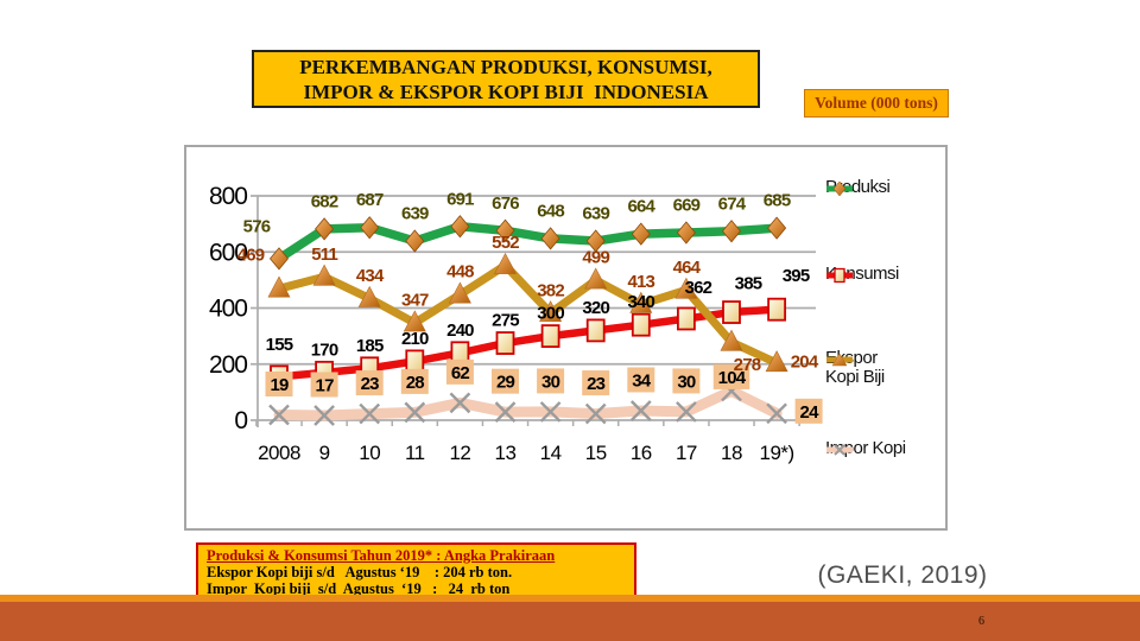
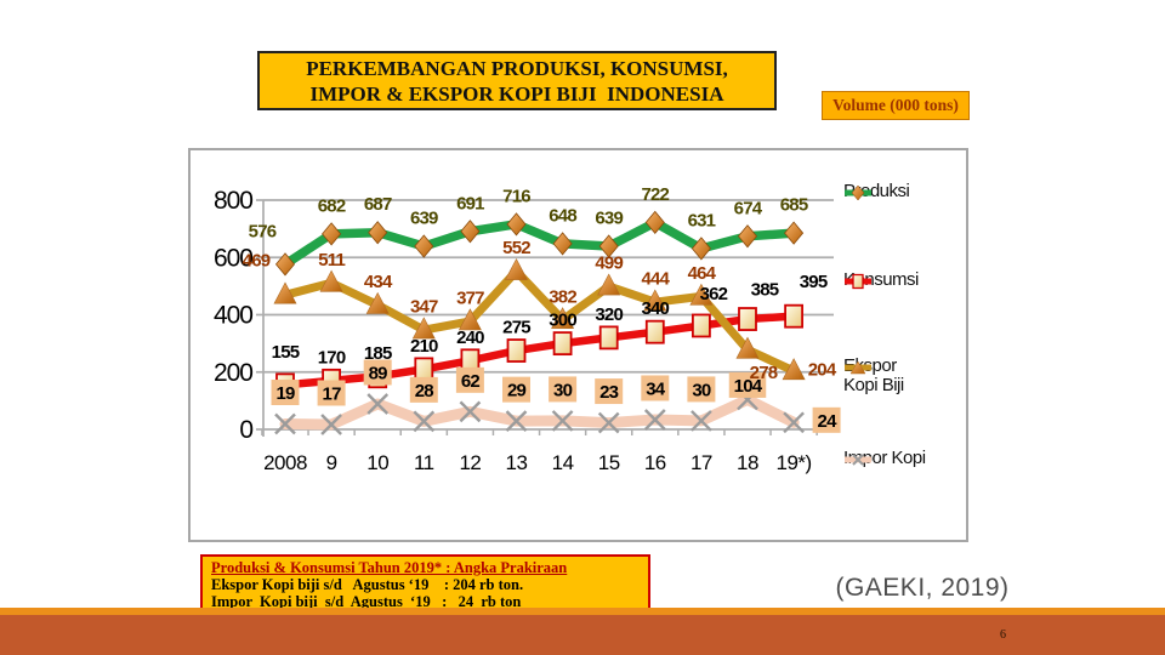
Impor Kopi/10: 23 -> 89
Ekspor Kopi Biji/12: 448 -> 377
Produksi/13: 676 -> 716
Produksi/16: 664 -> 722
Ekspor Kopi Biji/16: 413 -> 444
Produksi/17: 669 -> 631
